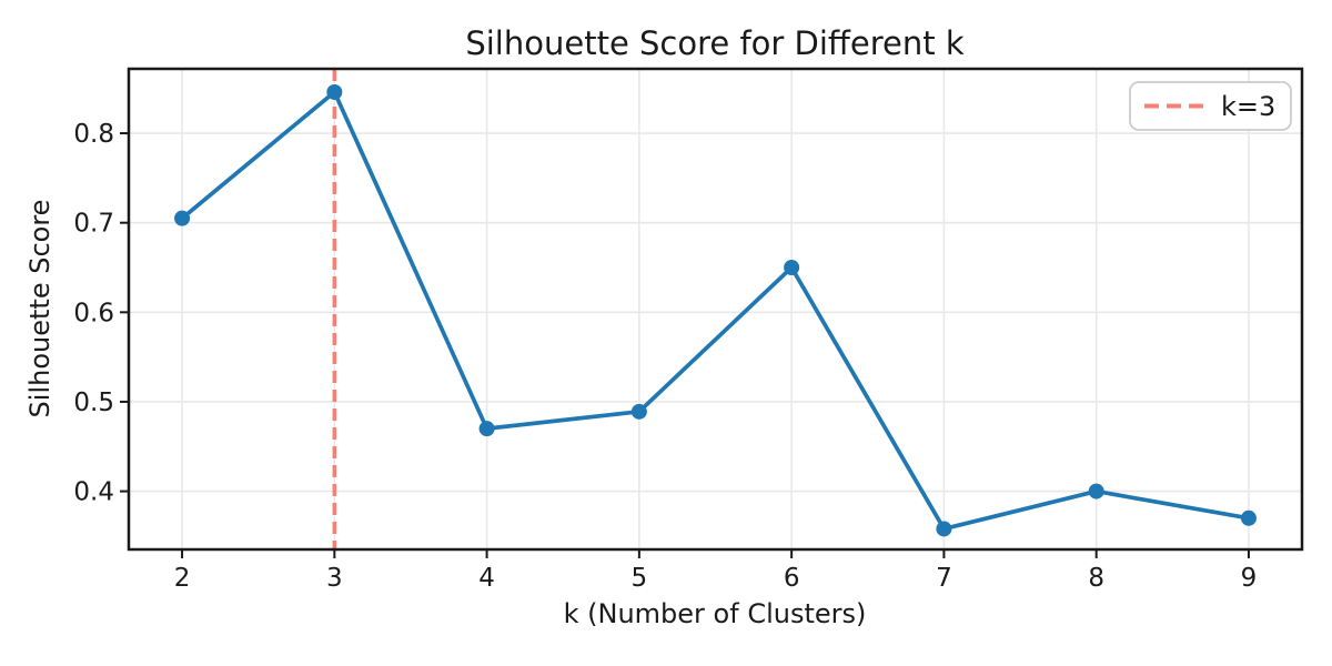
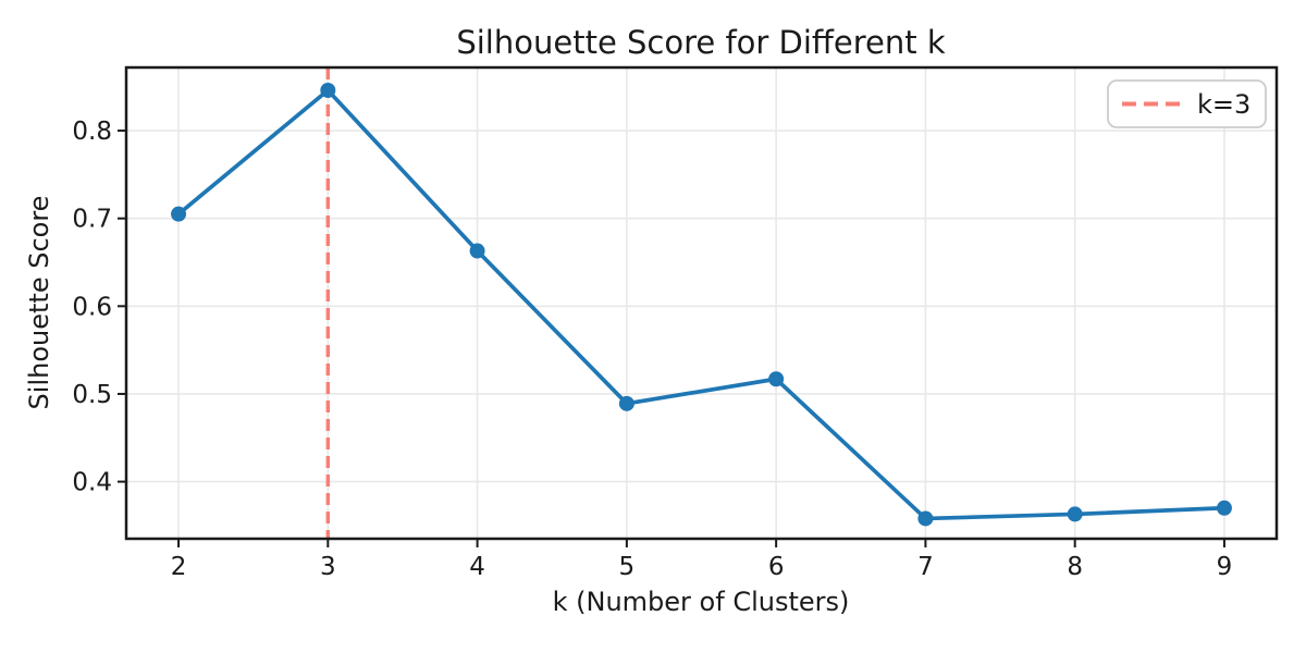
4: 0.47 -> 0.66
6: 0.65 -> 0.52
8: 0.40 -> 0.36
